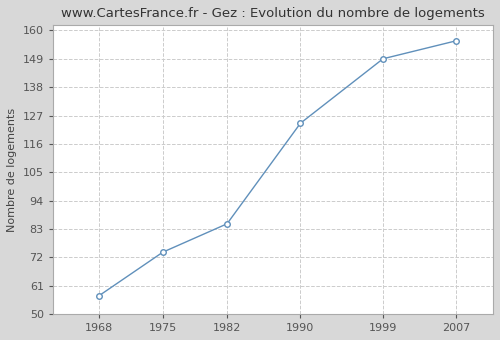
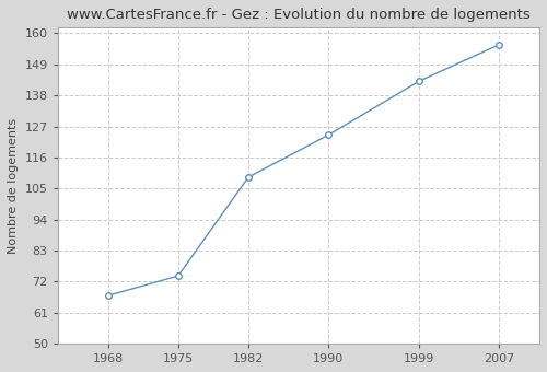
1968: 57 -> 67
1982: 85 -> 109
1999: 149 -> 143
